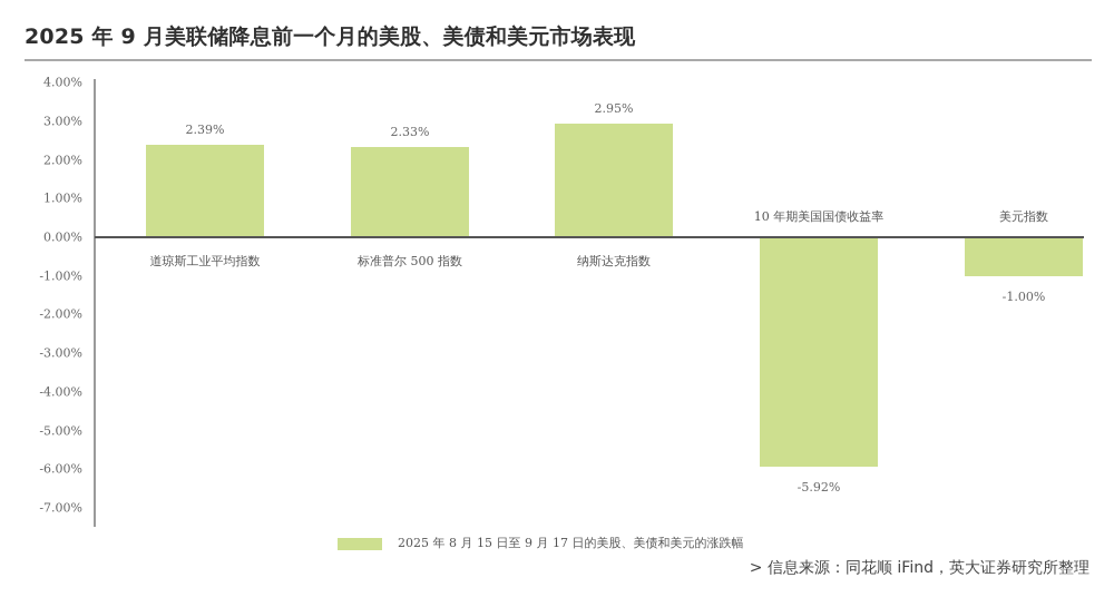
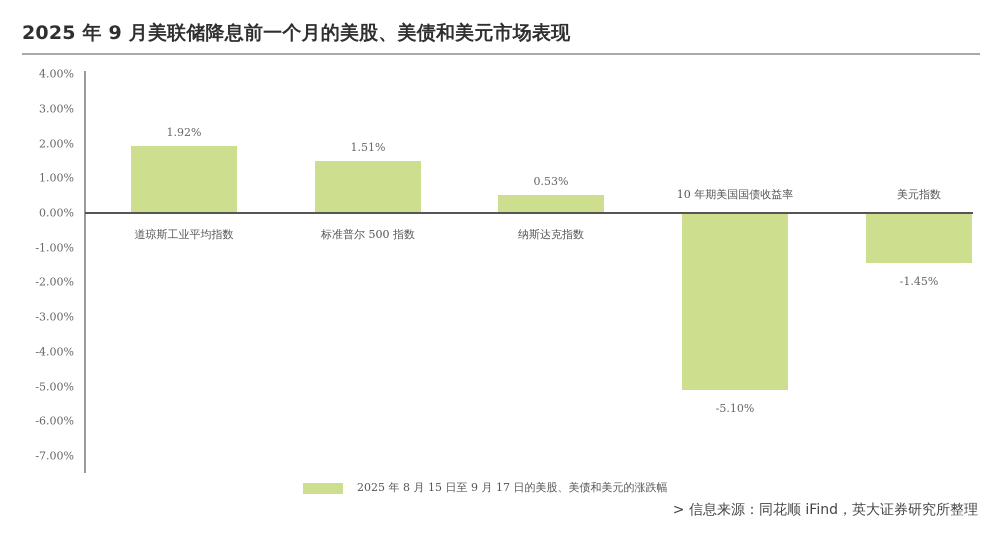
道琼斯工业平均指数: 2.39% -> 1.92%
标准普尔 500 指数: 2.33% -> 1.51%
纳斯达克指数: 2.95% -> 0.53%
10 年期美国国债收益率: -5.92% -> -5.10%
美元指数: -1.00% -> -1.45%
